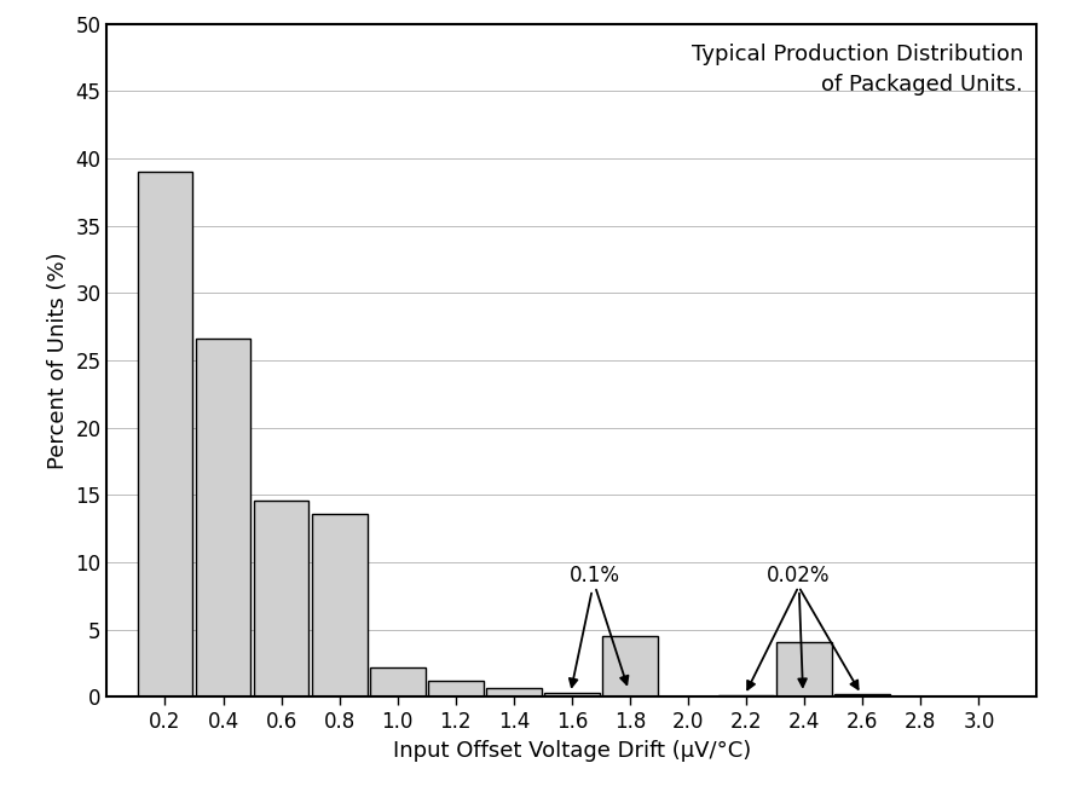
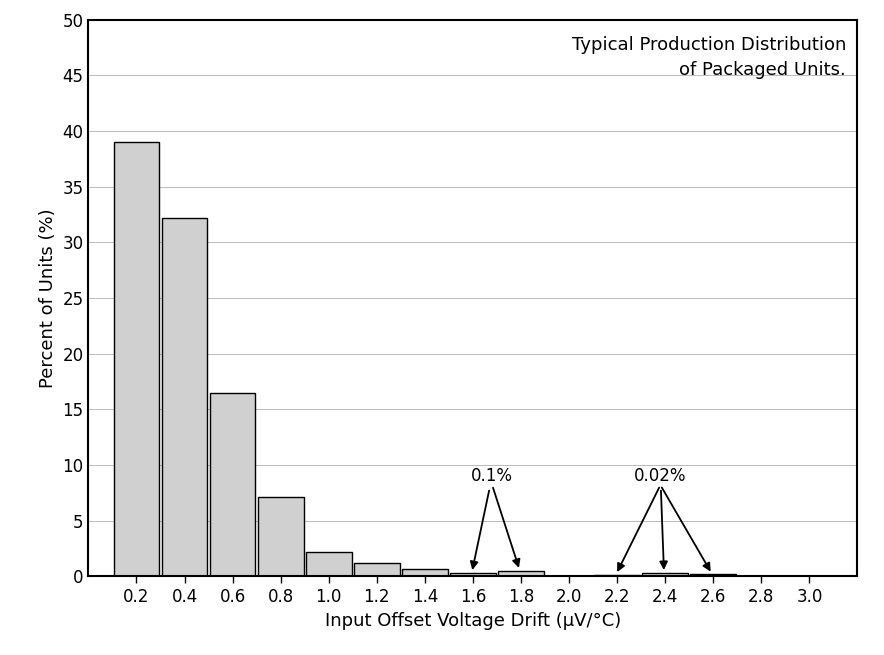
0.4: 26.6 -> 32.2
0.6: 14.6 -> 16.5
0.8: 13.6 -> 7.1
1.8: 4.5 -> 0.5
2.4: 4.1 -> 0.3
